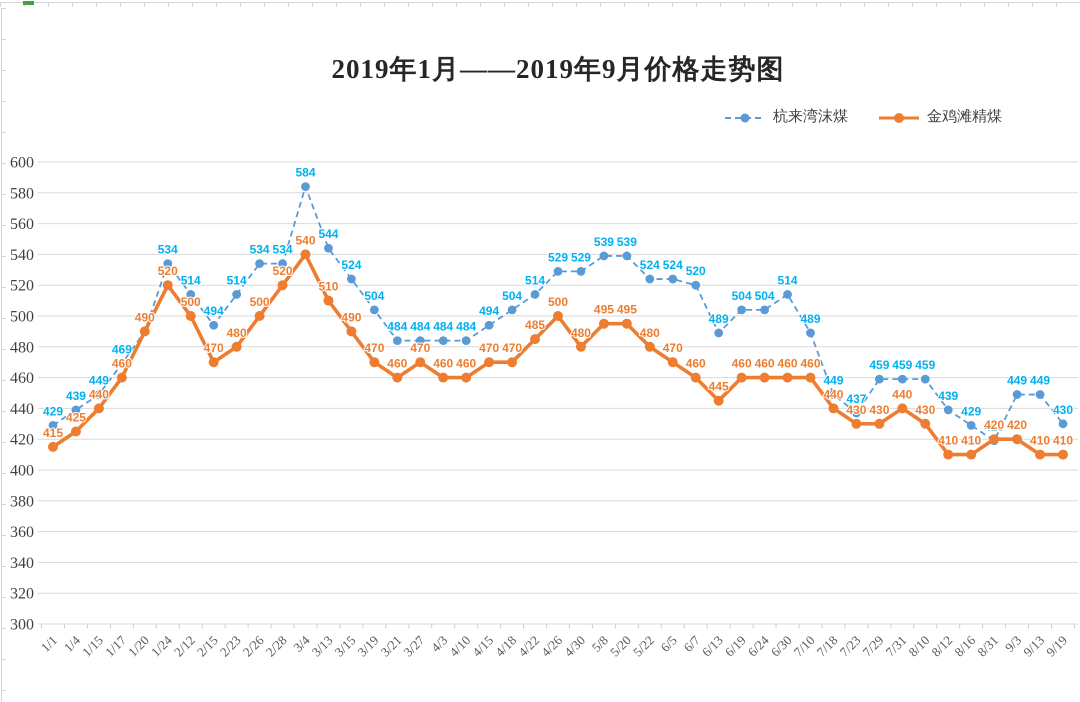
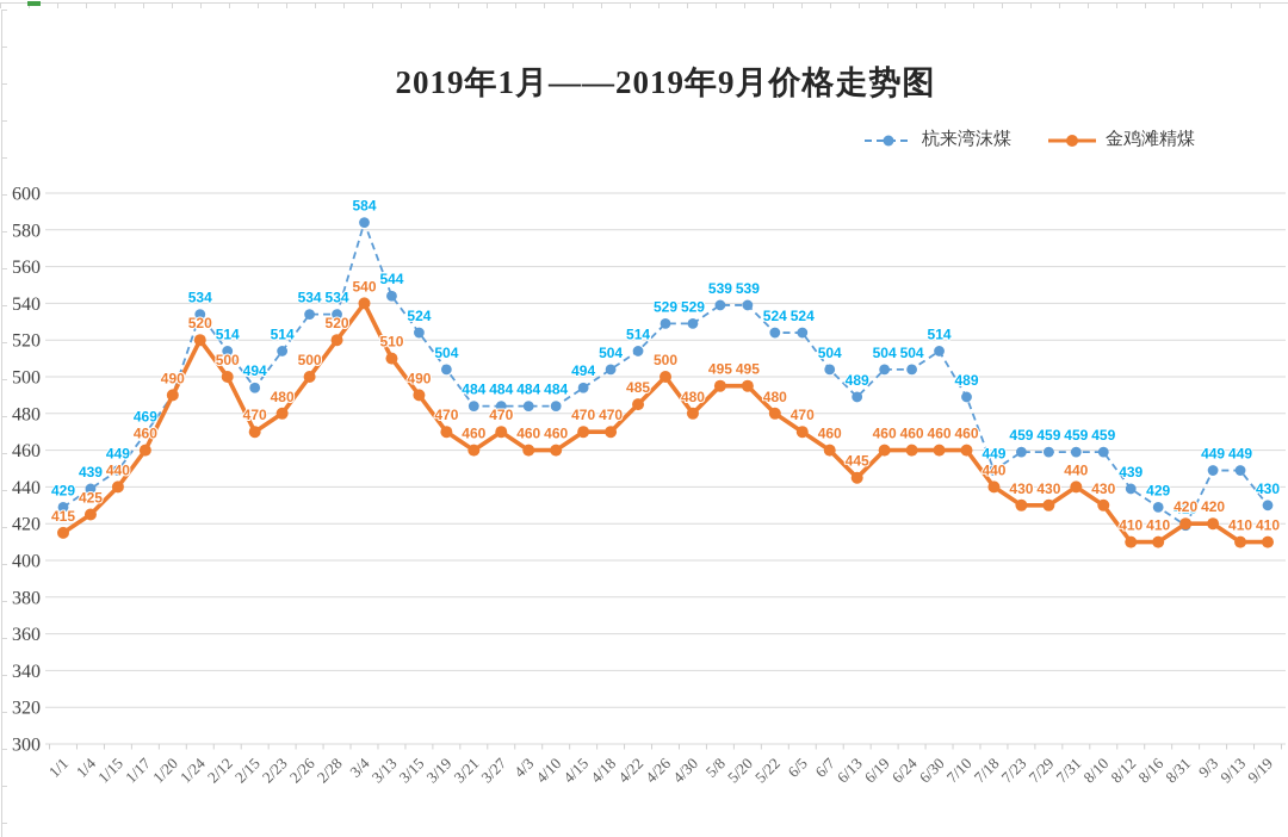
杭来湾沫煤/6/7: 520 -> 504
杭来湾沫煤/7/23: 437 -> 459
